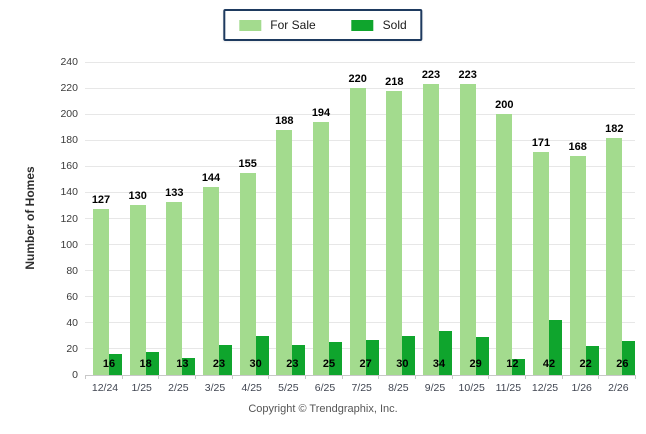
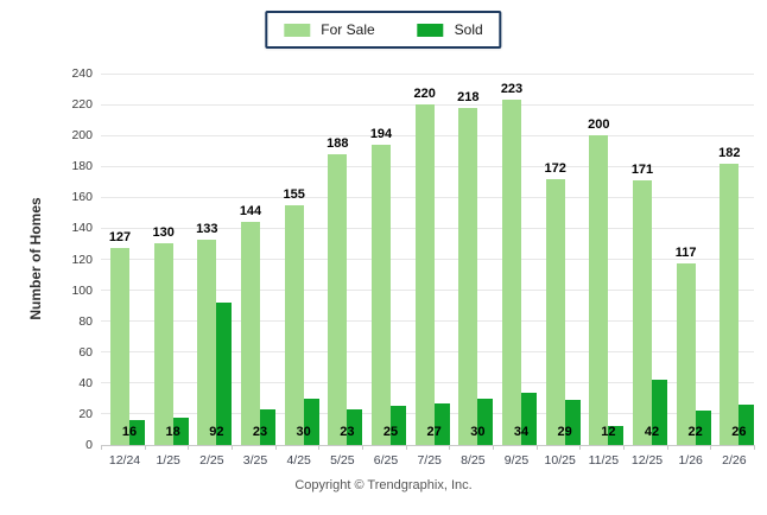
Sold/2/25: 13 -> 92
For Sale/10/25: 223 -> 172
For Sale/1/26: 168 -> 117
